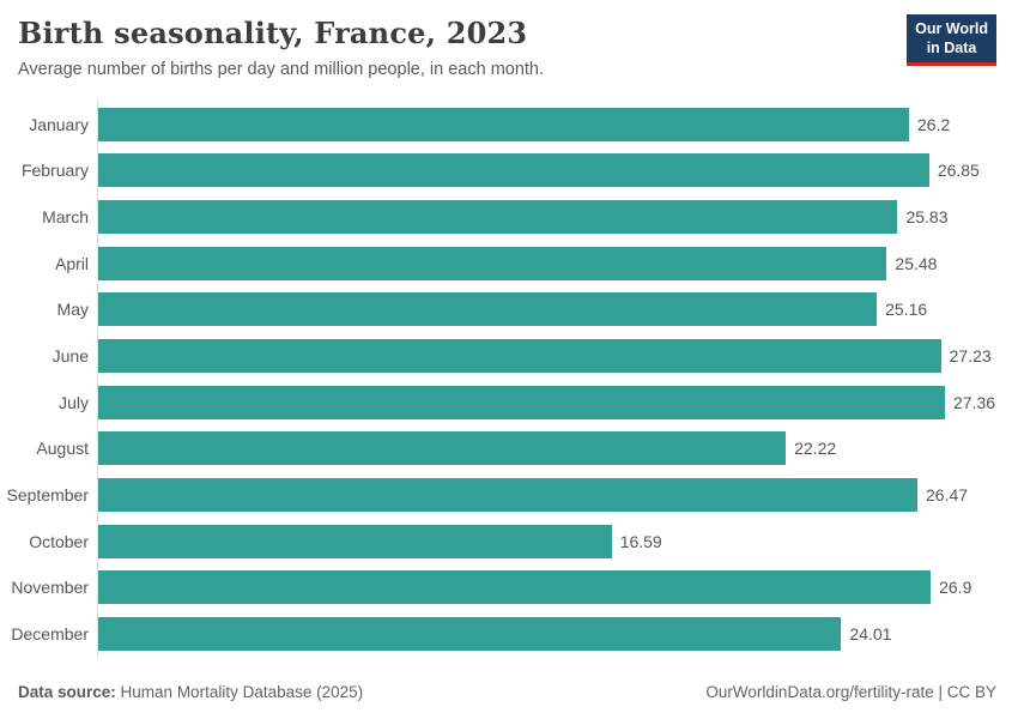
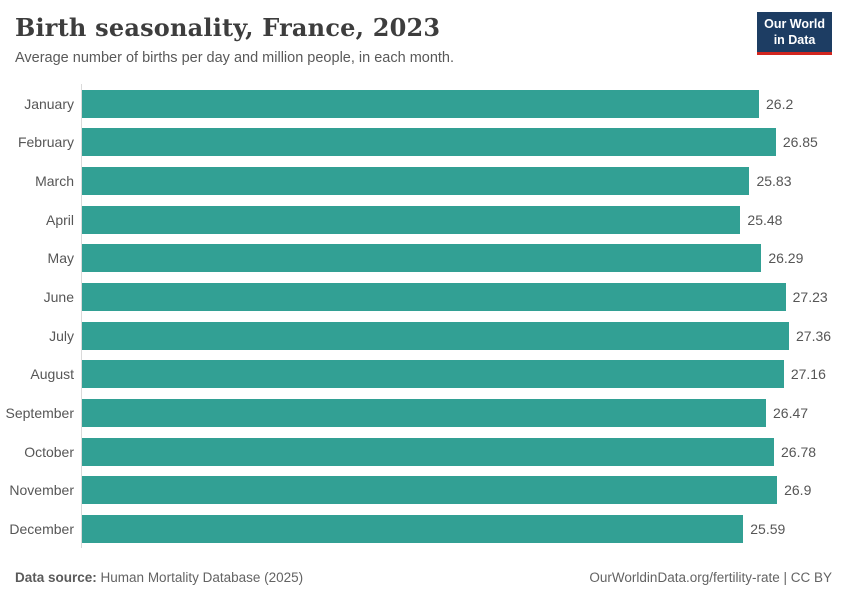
May: 25.16 -> 26.29
August: 22.22 -> 27.16
October: 16.59 -> 26.78
December: 24.01 -> 25.59
